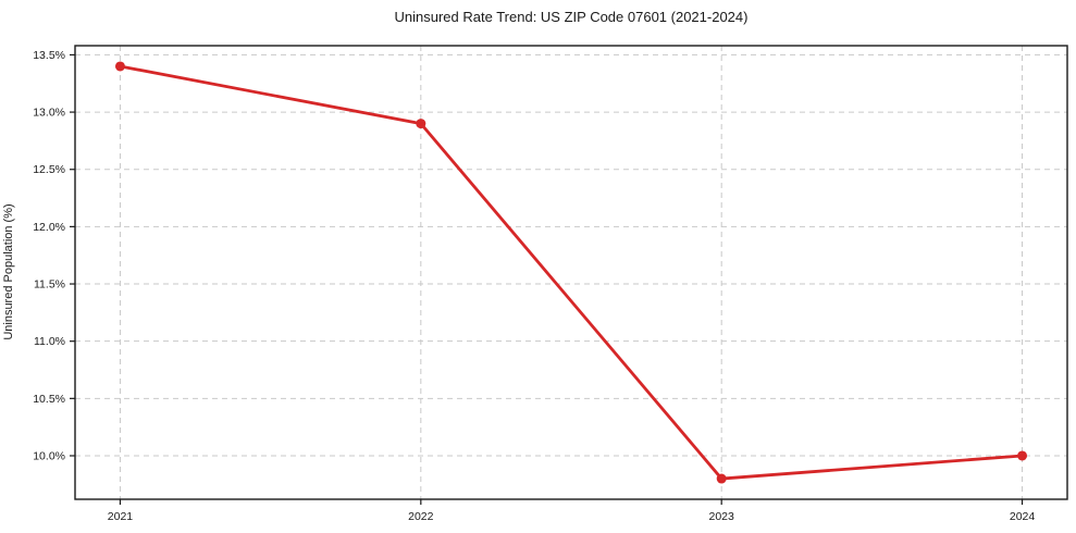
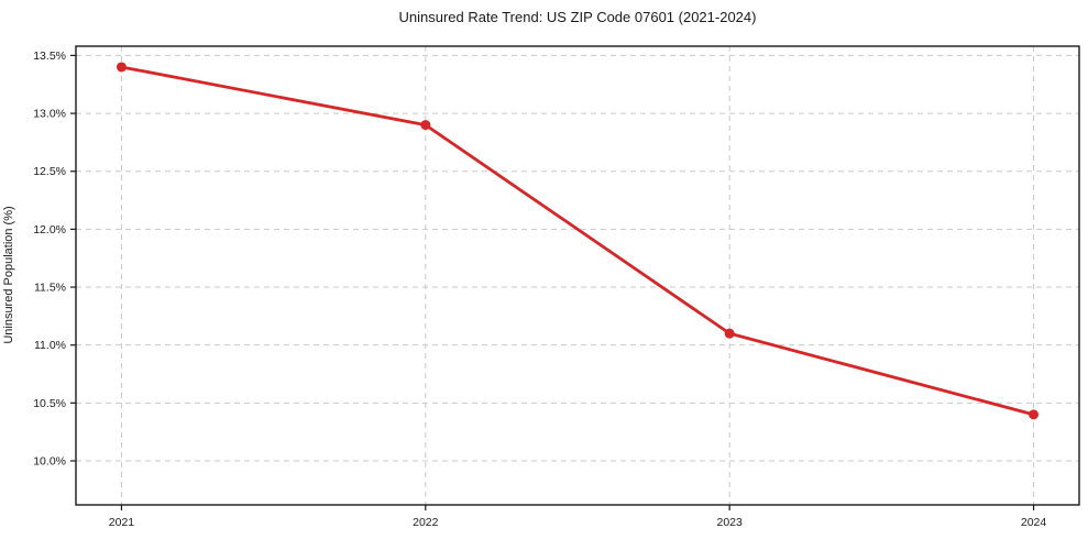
2023: 9.8% -> 11.1%
2024: 10.0% -> 10.4%
